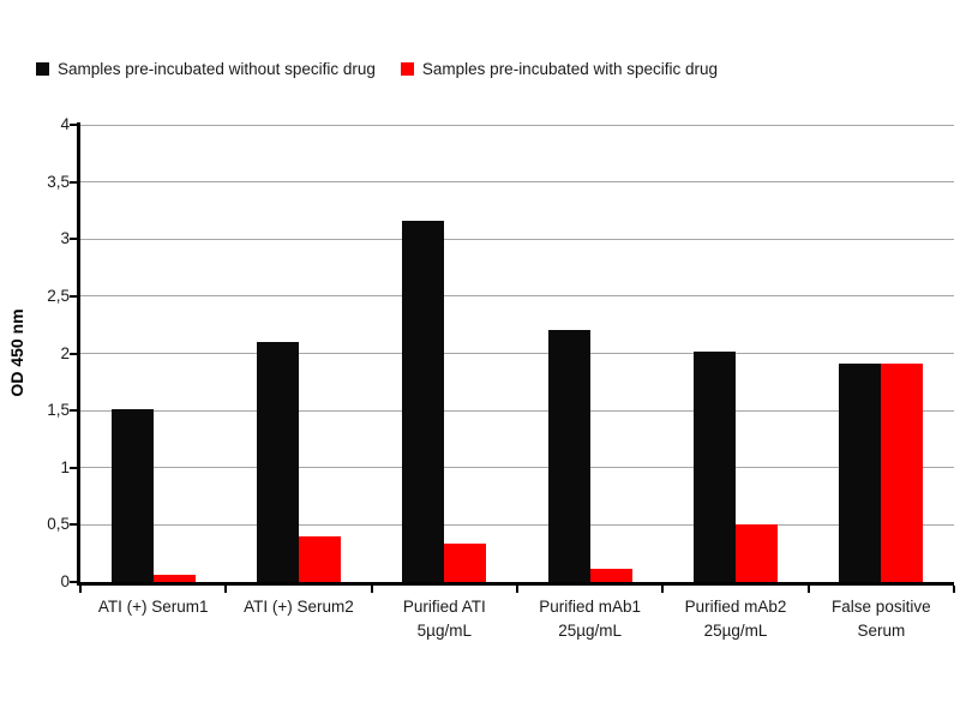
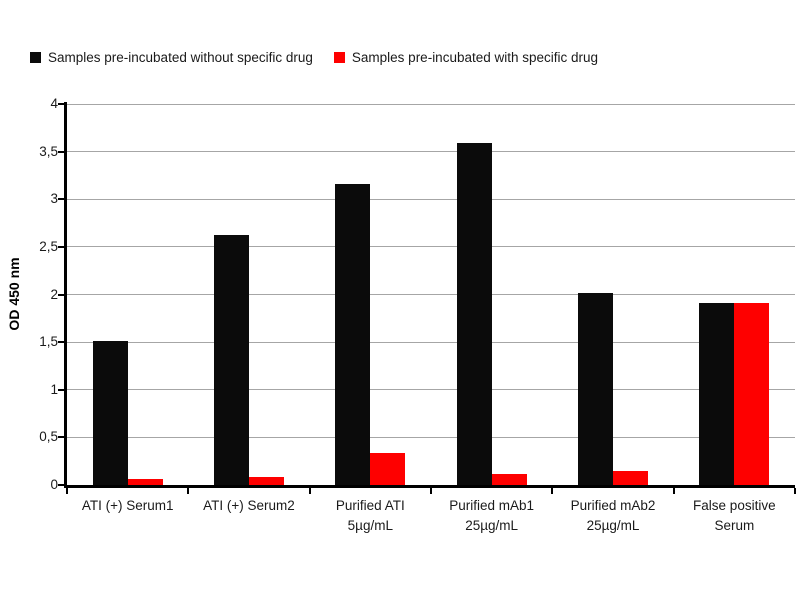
Samples pre-incubated without specific drug/ATI (+) Serum2: 2.1 -> 2.6
Samples pre-incubated with specific drug/ATI (+) Serum2: 0.4 -> 0.1
Samples pre-incubated without specific drug/Purified mAb1 25µg/mL: 2.2 -> 3.6
Samples pre-incubated with specific drug/Purified mAb2 25µg/mL: 0.5 -> 0.1
